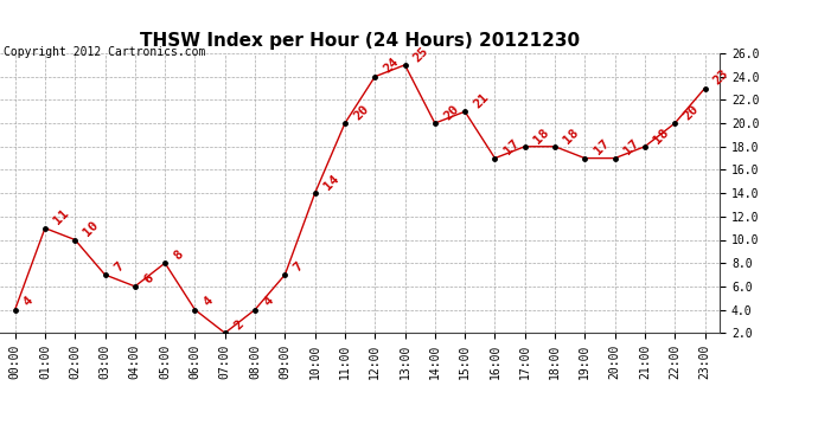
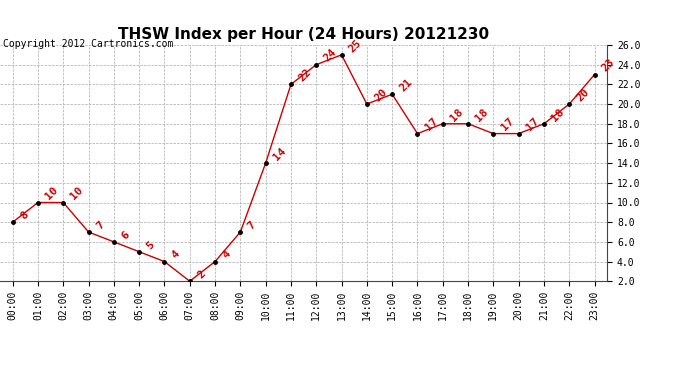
00:00: 4 -> 8
01:00: 11 -> 10
05:00: 8 -> 5
11:00: 20 -> 22
